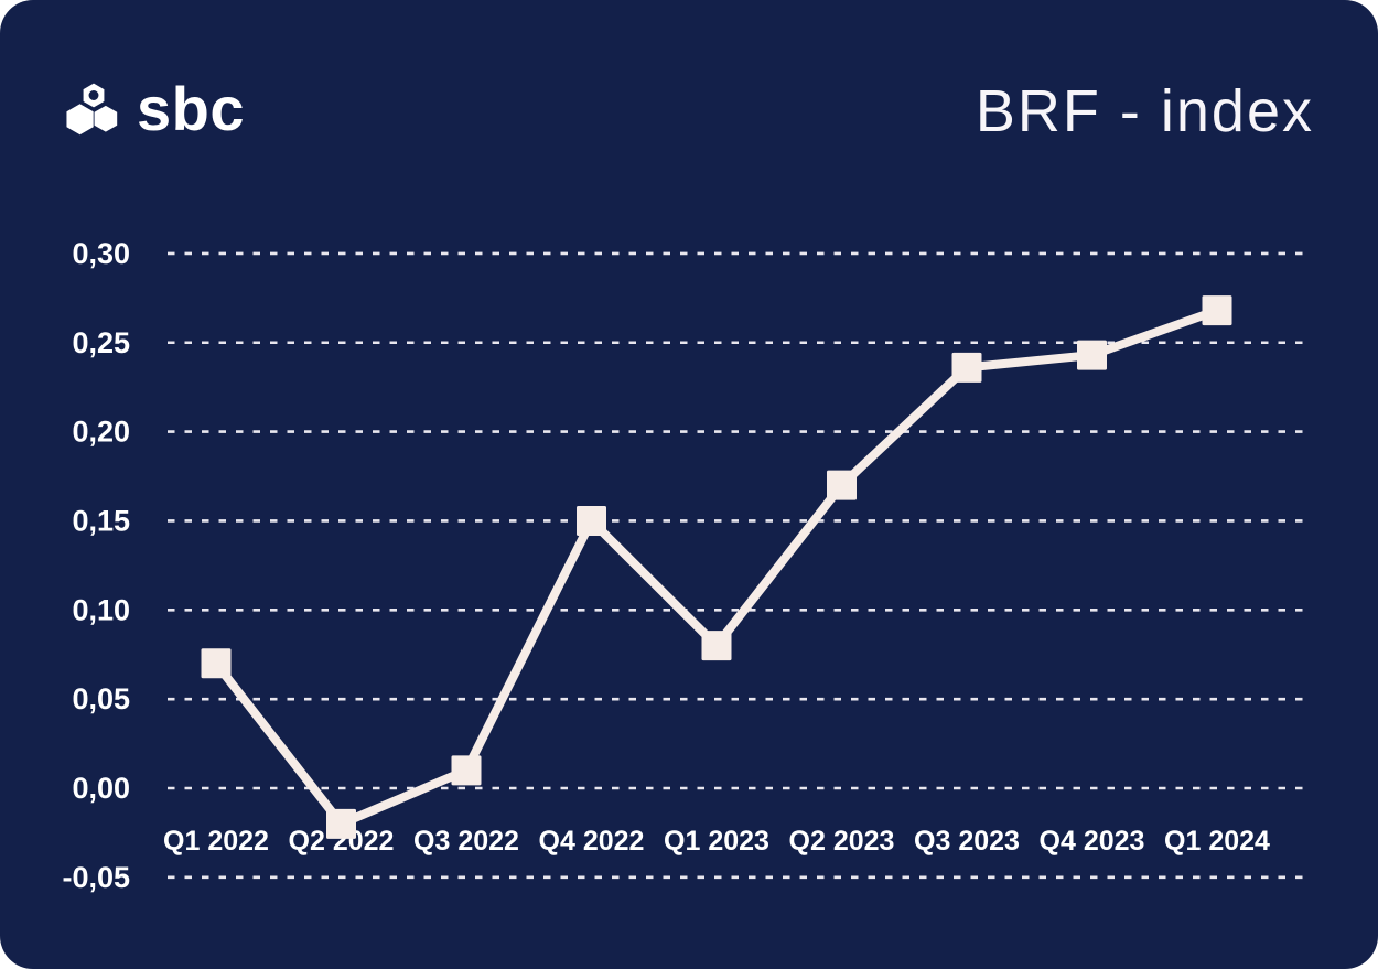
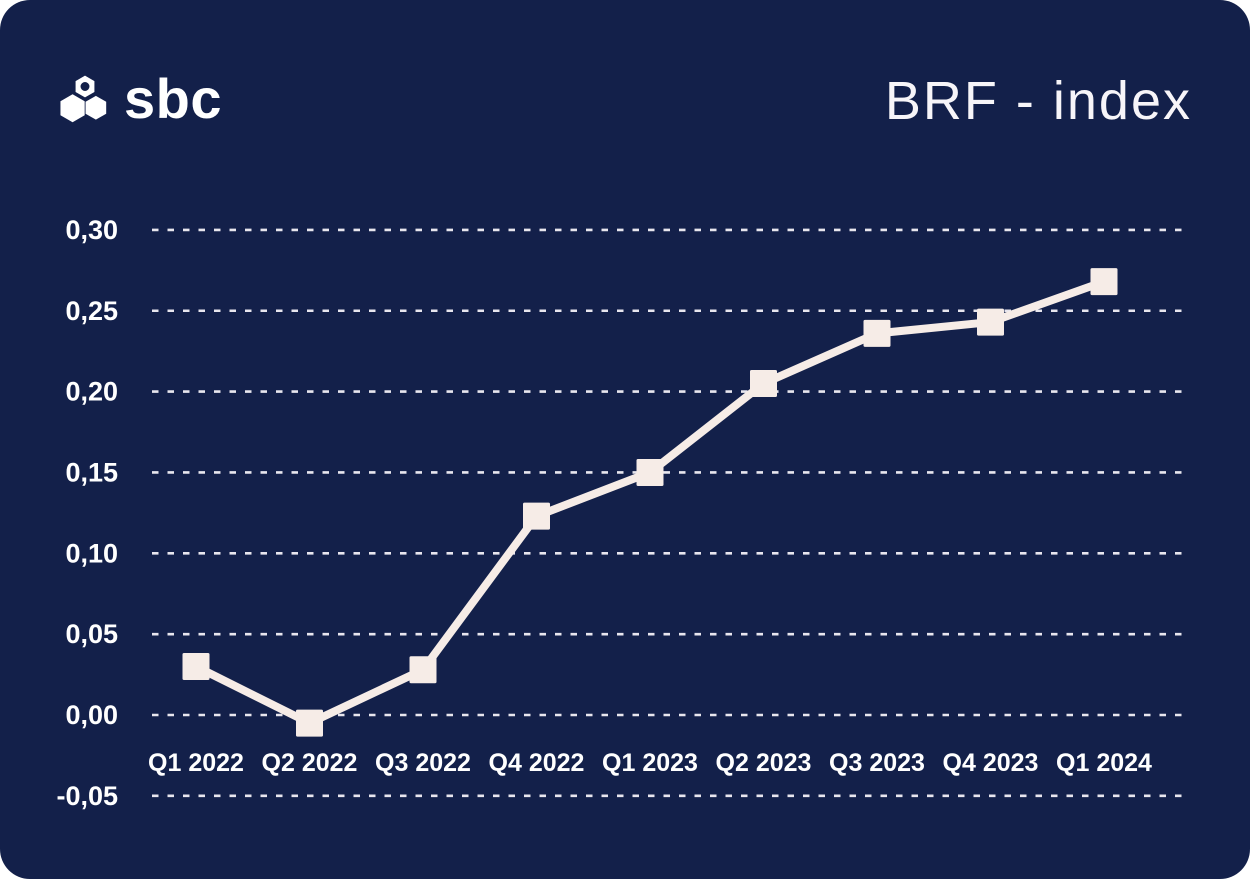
Q1 2022: 0,07 -> 0,03
Q2 2022: -0,02 -> -0,01
Q3 2022: 0,01 -> 0,03
Q4 2022: 0,15 -> 0,12
Q1 2023: 0,08 -> 0,15
Q2 2023: 0,17 -> 0,20
